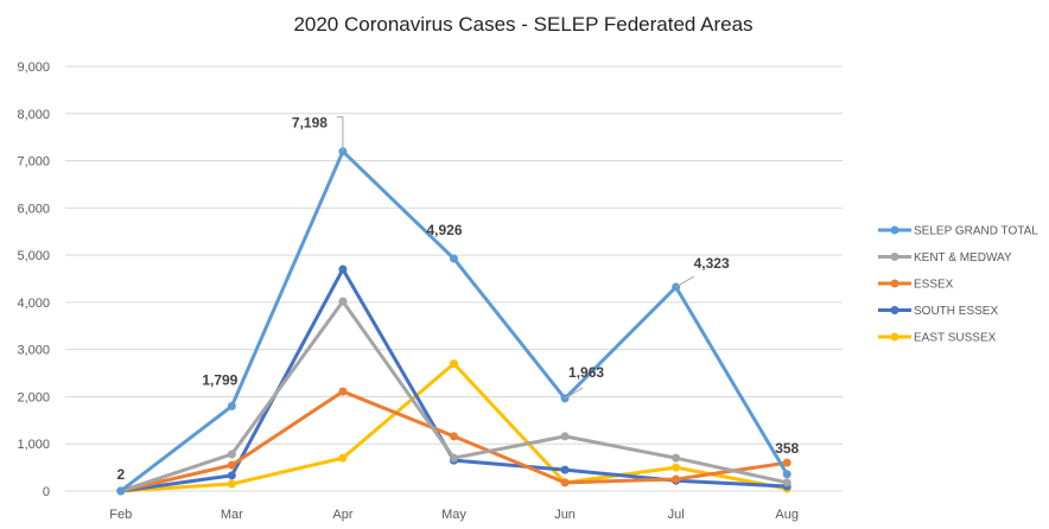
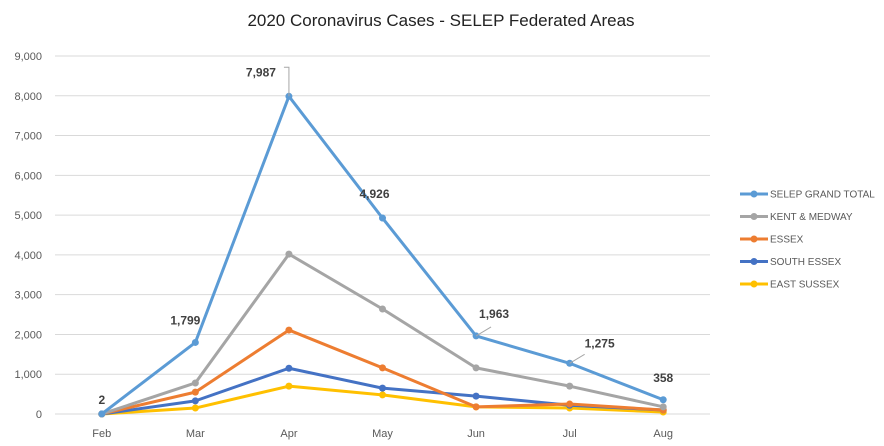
SELEP GRAND TOTAL/Apr: 7,198 -> 7,987
SOUTH ESSEX/Apr: 4700 -> 1200
KENT & MEDWAY/May: 700 -> 2600
EAST SUSSEX/May: 2700 -> 500
SELEP GRAND TOTAL/Jul: 4,323 -> 1,275
EAST SUSSEX/Jul: 500 -> 200
ESSEX/Aug: 600 -> 100
